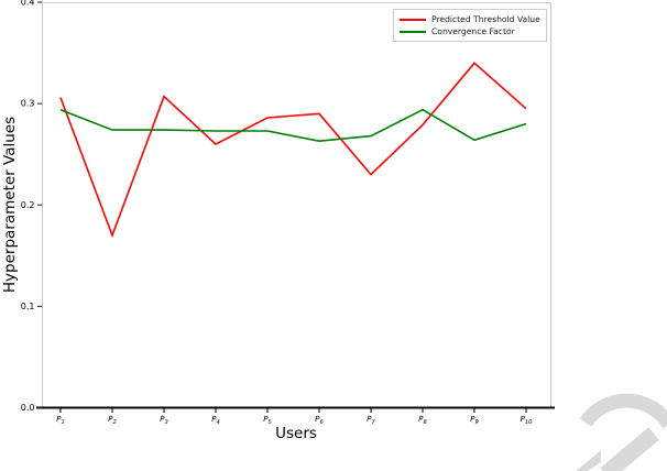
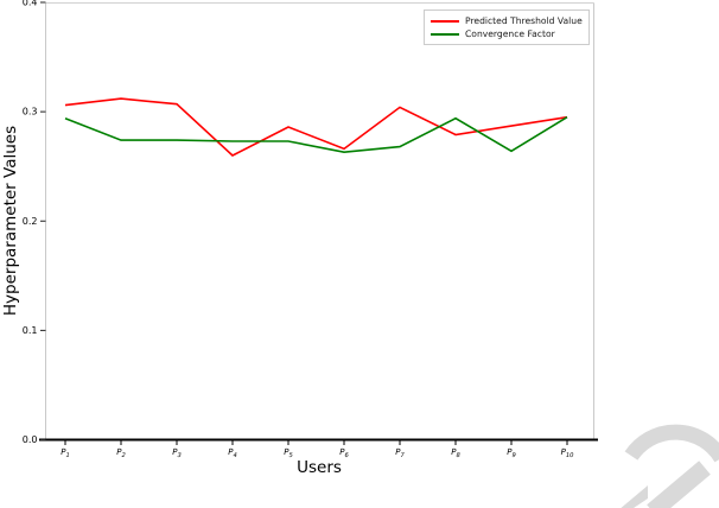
Predicted Threshold Value/P2: 0.17 -> 0.31
Predicted Threshold Value/P6: 0.29 -> 0.27
Predicted Threshold Value/P7: 0.23 -> 0.30
Predicted Threshold Value/P9: 0.34 -> 0.29
Convergence Factor/P10: 0.28 -> 0.29
